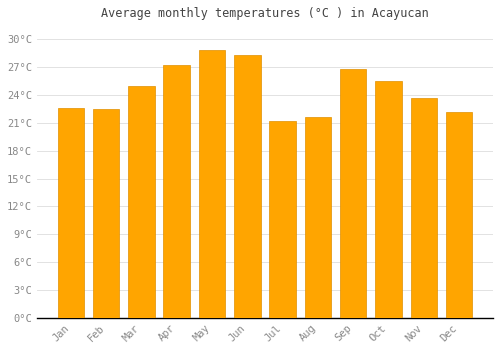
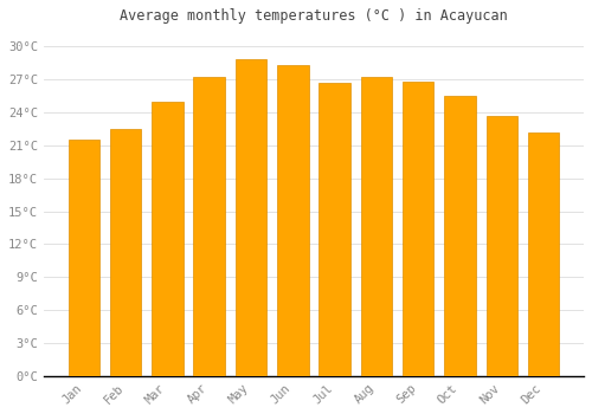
Jan: 22.6°C -> 21.5°C
Jul: 21.2°C -> 26.7°C
Aug: 21.6°C -> 27.2°C
